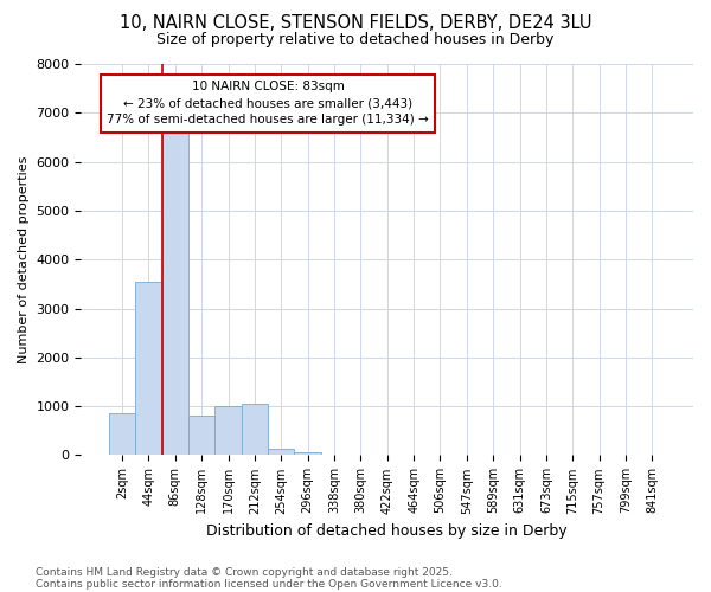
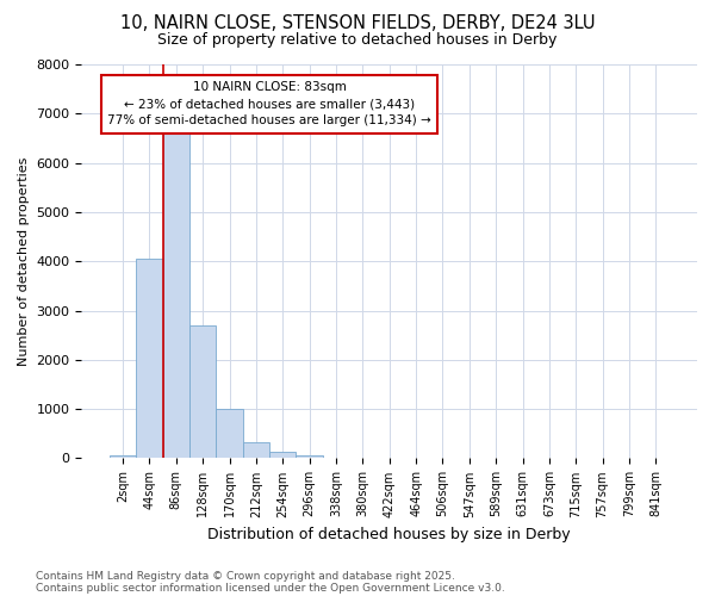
2sqm: 850 -> 50
44sqm: 3550 -> 4050
128sqm: 800 -> 2700
212sqm: 1050 -> 330
